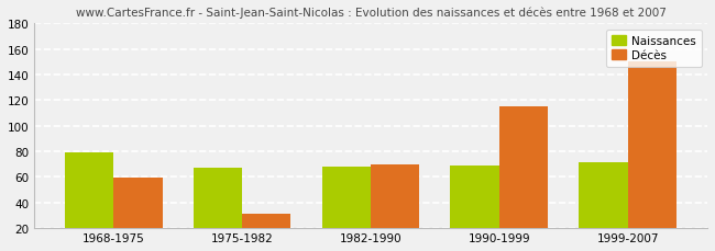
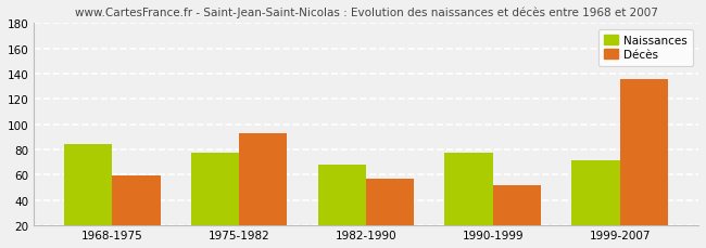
Naissances/1968-1975: 79 -> 84
Naissances/1975-1982: 67 -> 77
Décès/1975-1982: 31 -> 93
Décès/1982-1990: 70 -> 57
Naissances/1990-1999: 69 -> 77
Décès/1990-1999: 115 -> 52
Décès/1999-2007: 150 -> 136
